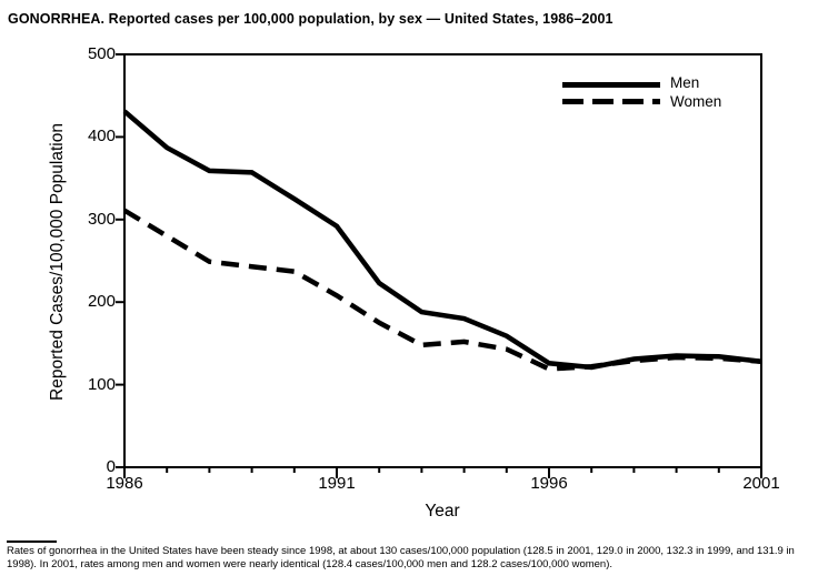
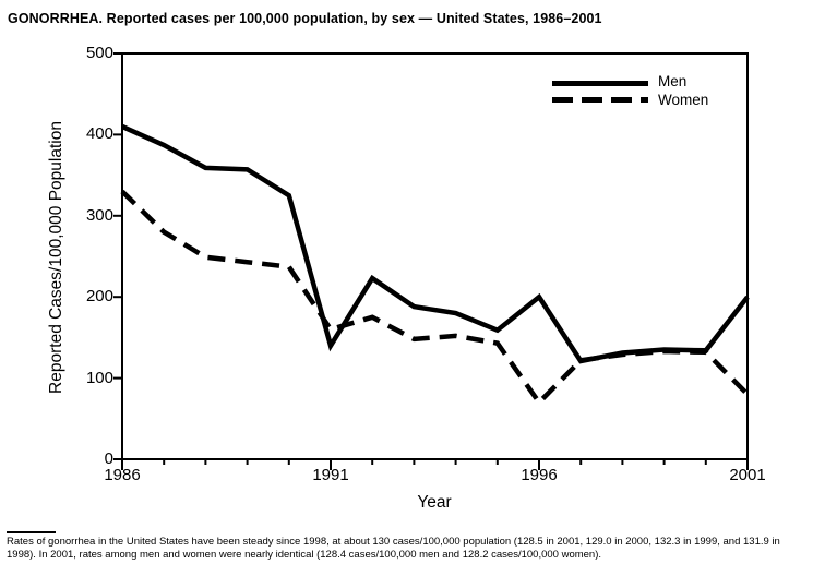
Men/1986: 430 -> 410
Women/1986: 310 -> 330
Men/1991: 290 -> 140
Women/1991: 210 -> 160
Men/1996: 130 -> 200
Women/1996: 120 -> 70
Men/2001: 130 -> 200
Women/2001: 130 -> 80
